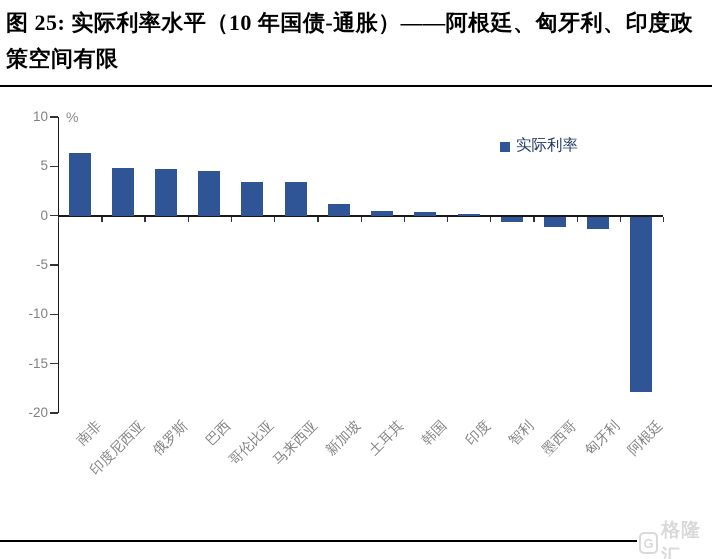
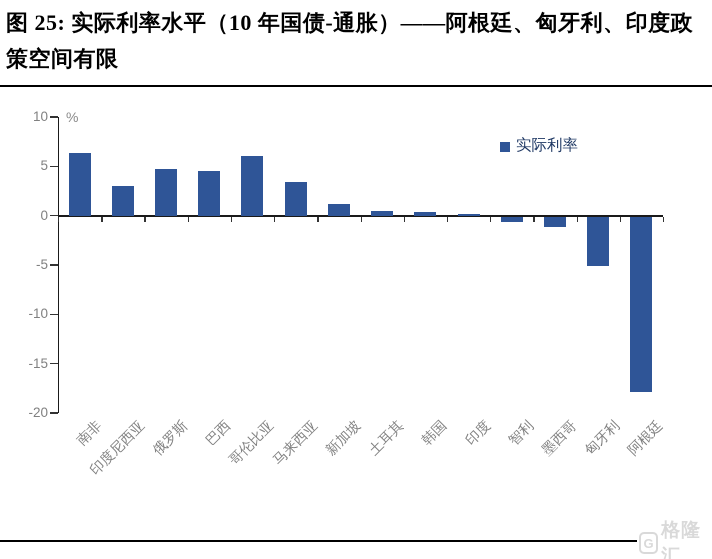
印度尼西亚: 5 -> 3
哥伦比亚: 3 -> 6
匈牙利: -1 -> -5
